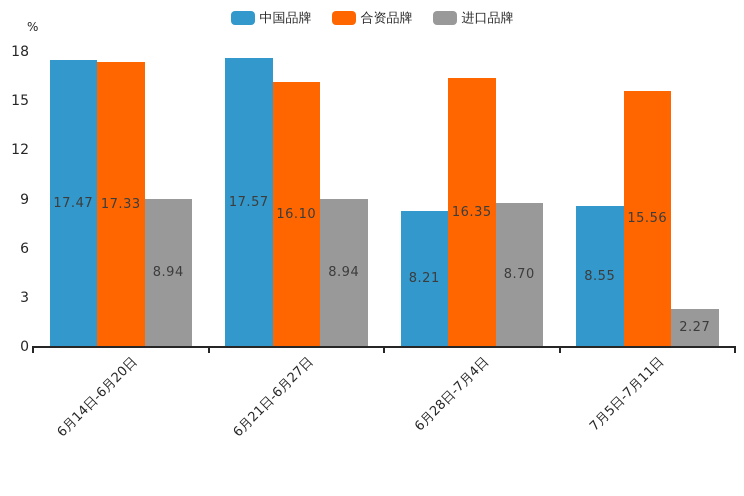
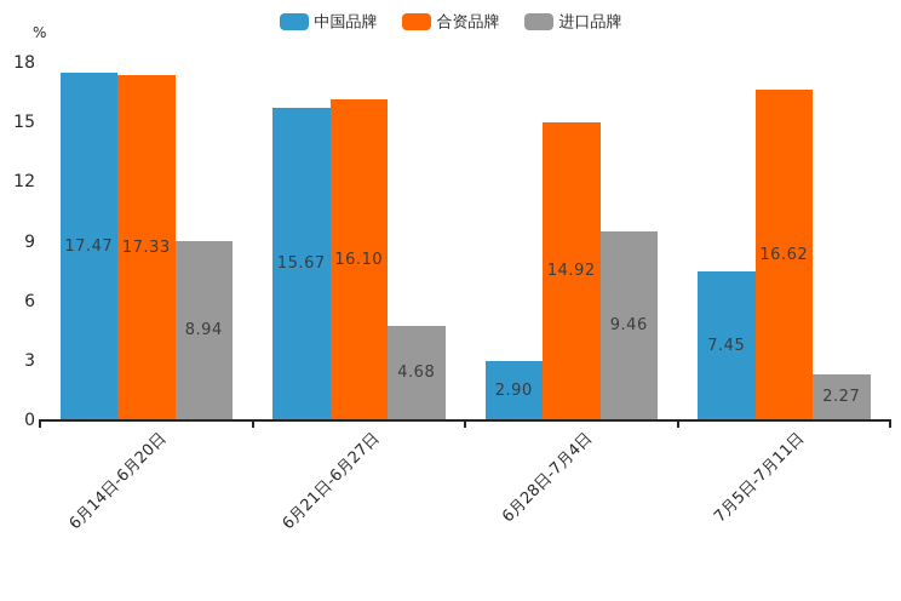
中国品牌/6月21日-6月27日: 17.57 -> 15.67
进口品牌/6月21日-6月27日: 8.94 -> 4.68
中国品牌/6月28日-7月4日: 8.21 -> 2.90
合资品牌/6月28日-7月4日: 16.35 -> 14.92
进口品牌/6月28日-7月4日: 8.70 -> 9.46
中国品牌/7月5日-7月11日: 8.55 -> 7.45
合资品牌/7月5日-7月11日: 15.56 -> 16.62
